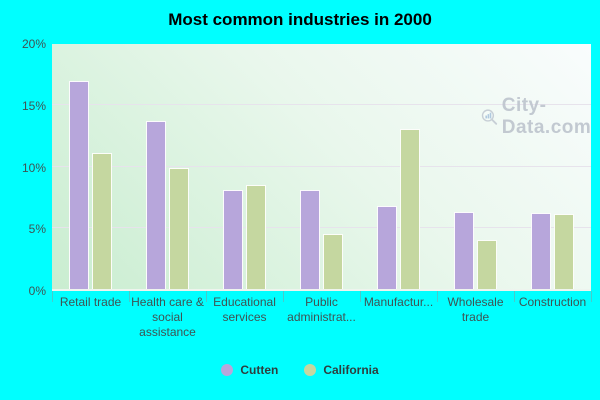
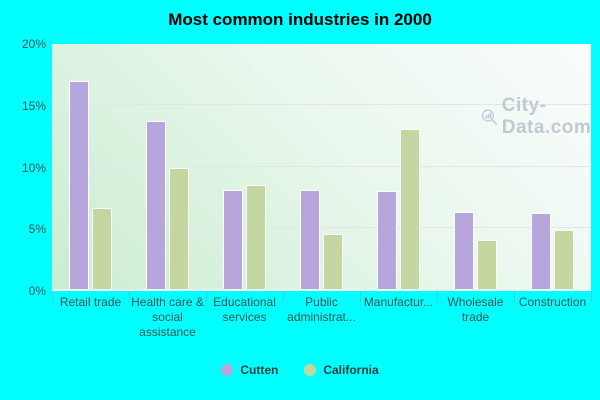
California/Retail trade: 11.1% -> 6.6%
Cutten/Manufactur...: 6.8% -> 8.0%
California/Construction: 6.1% -> 4.8%
